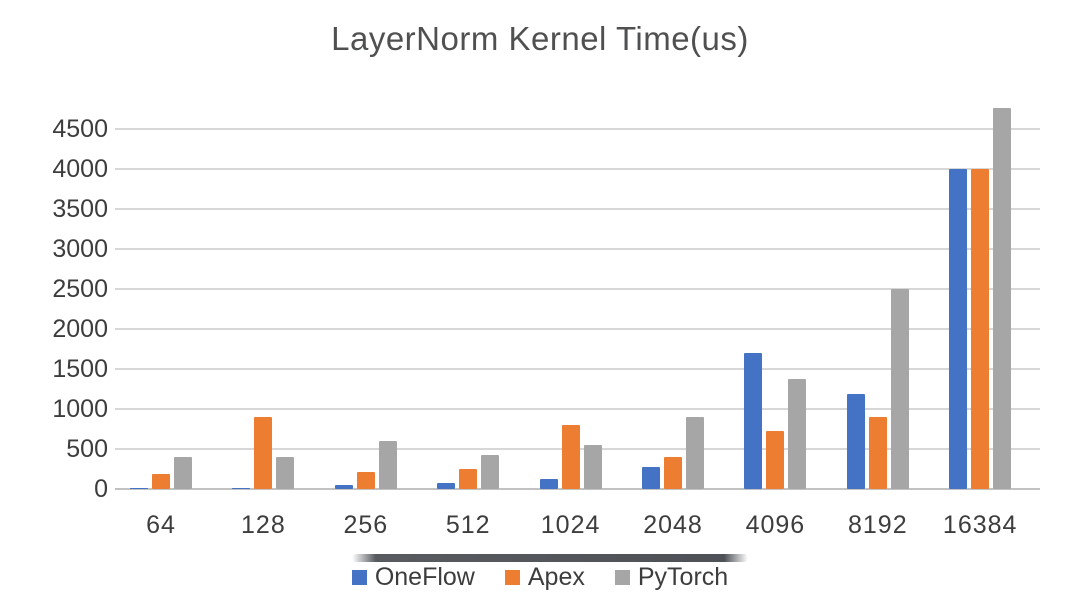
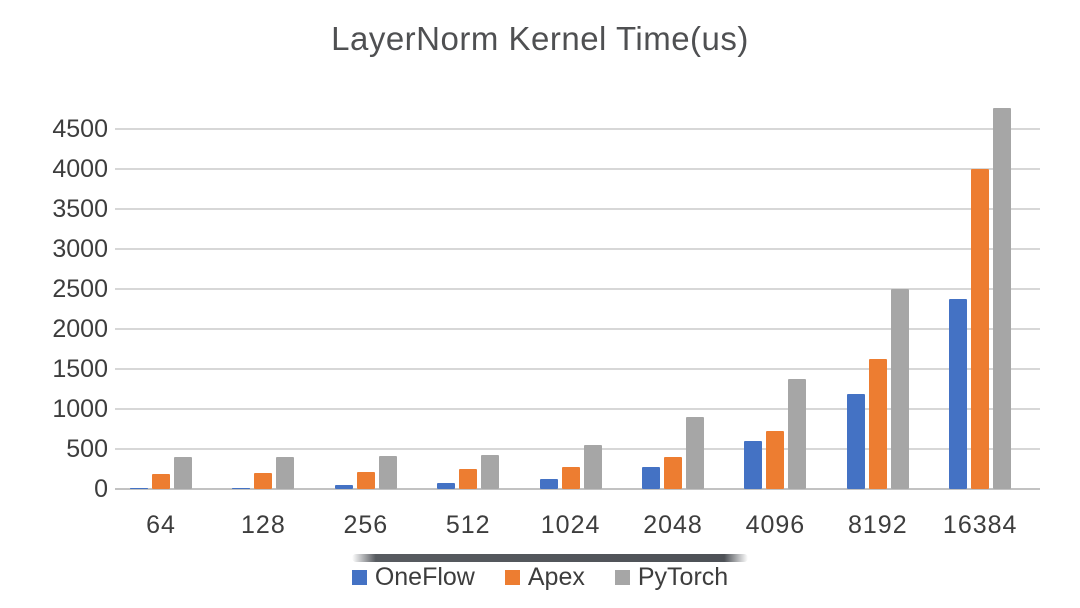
Apex/128: 900 -> 200
PyTorch/256: 600 -> 400
Apex/1024: 800 -> 300
OneFlow/4096: 1700 -> 600
Apex/8192: 900 -> 1600
OneFlow/16384: 4000 -> 2400
